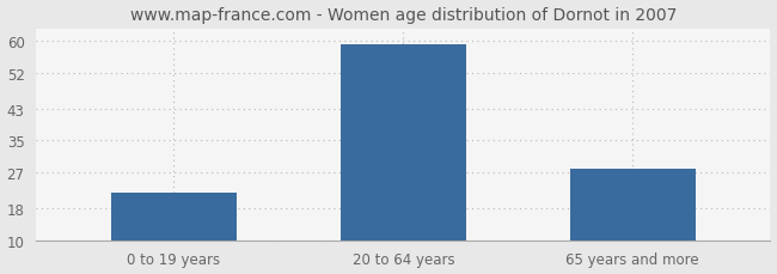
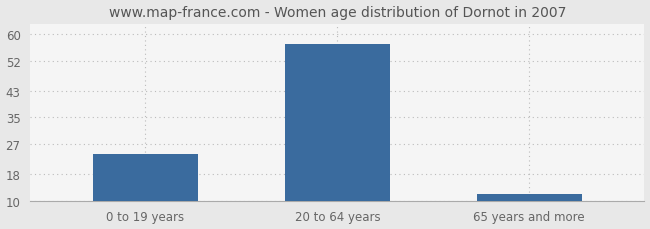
0 to 19 years: 22 -> 24
20 to 64 years: 59 -> 57
65 years and more: 28 -> 12
